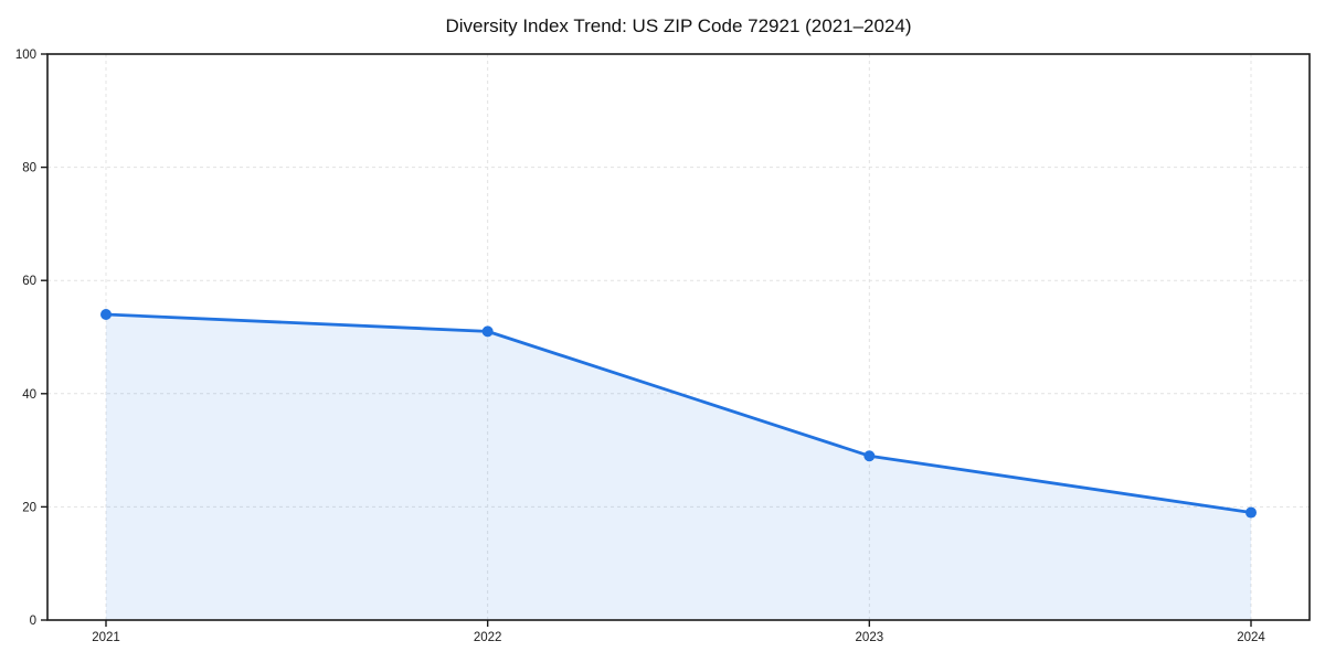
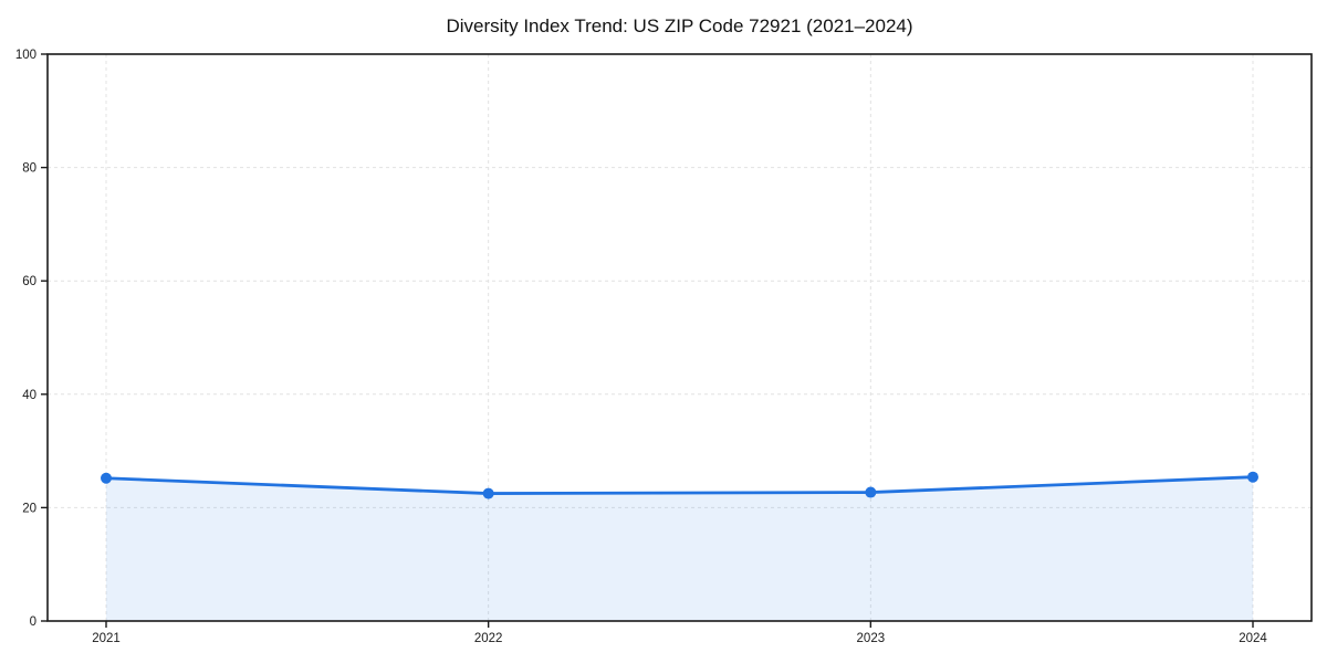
2021: 54 -> 25
2022: 51 -> 22
2023: 29 -> 23
2024: 19 -> 25
